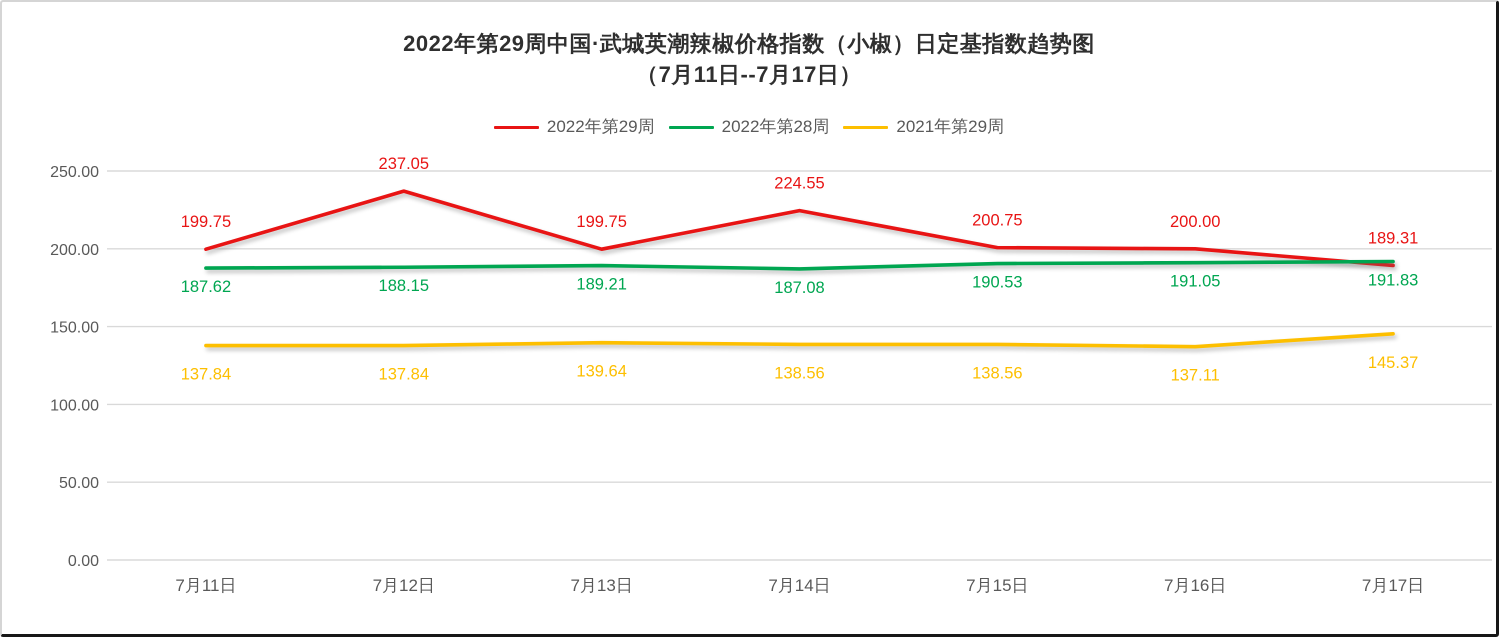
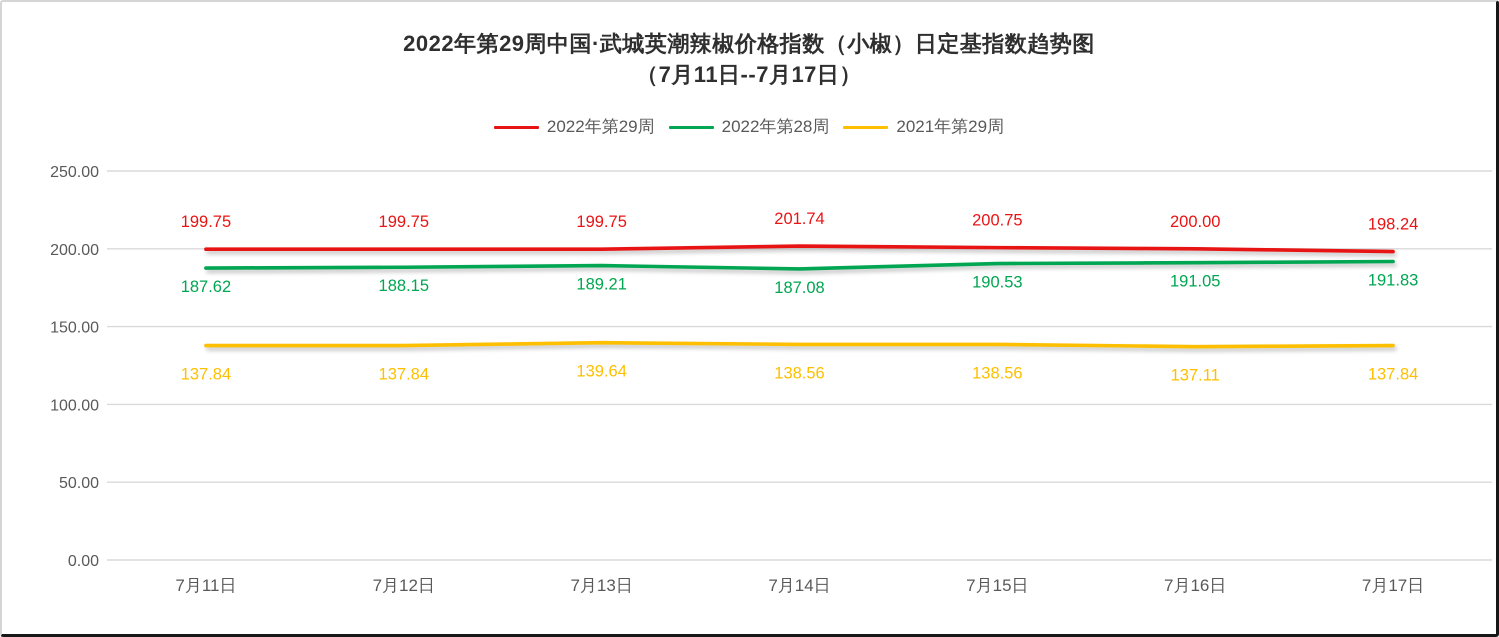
2022年第29周/7月12日: 237.05 -> 199.75
2022年第29周/7月14日: 224.55 -> 201.74
2022年第29周/7月17日: 189.31 -> 198.24
2021年第29周/7月17日: 145.37 -> 137.84
